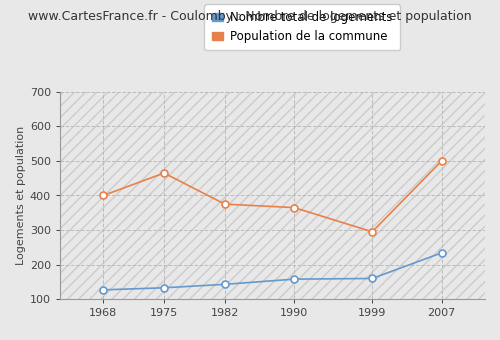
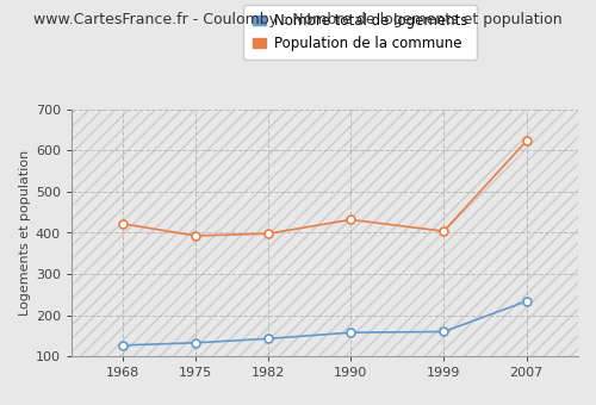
Population de la commune/1968: 400 -> 422
Population de la commune/1975: 465 -> 393
Population de la commune/1982: 375 -> 398
Population de la commune/1990: 365 -> 432
Population de la commune/1999: 295 -> 404
Population de la commune/2007: 500 -> 623
